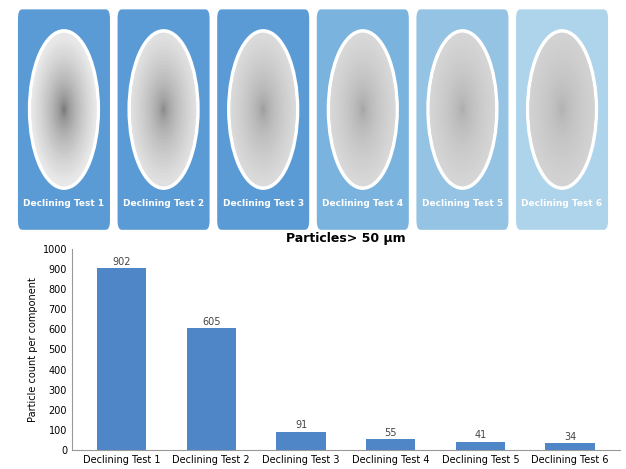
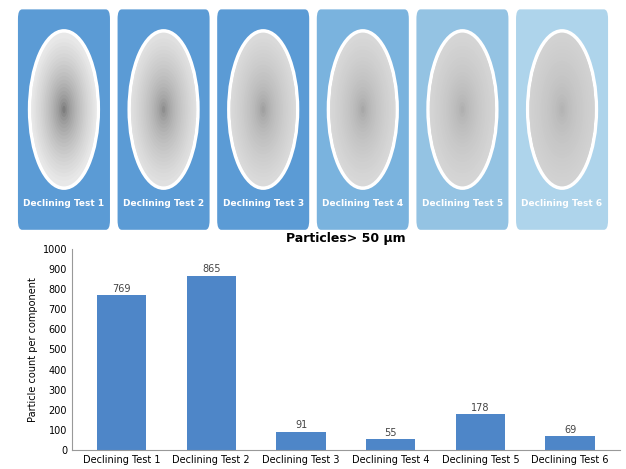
Declining Test 1: 902 -> 769
Declining Test 2: 605 -> 865
Declining Test 5: 41 -> 178
Declining Test 6: 34 -> 69
